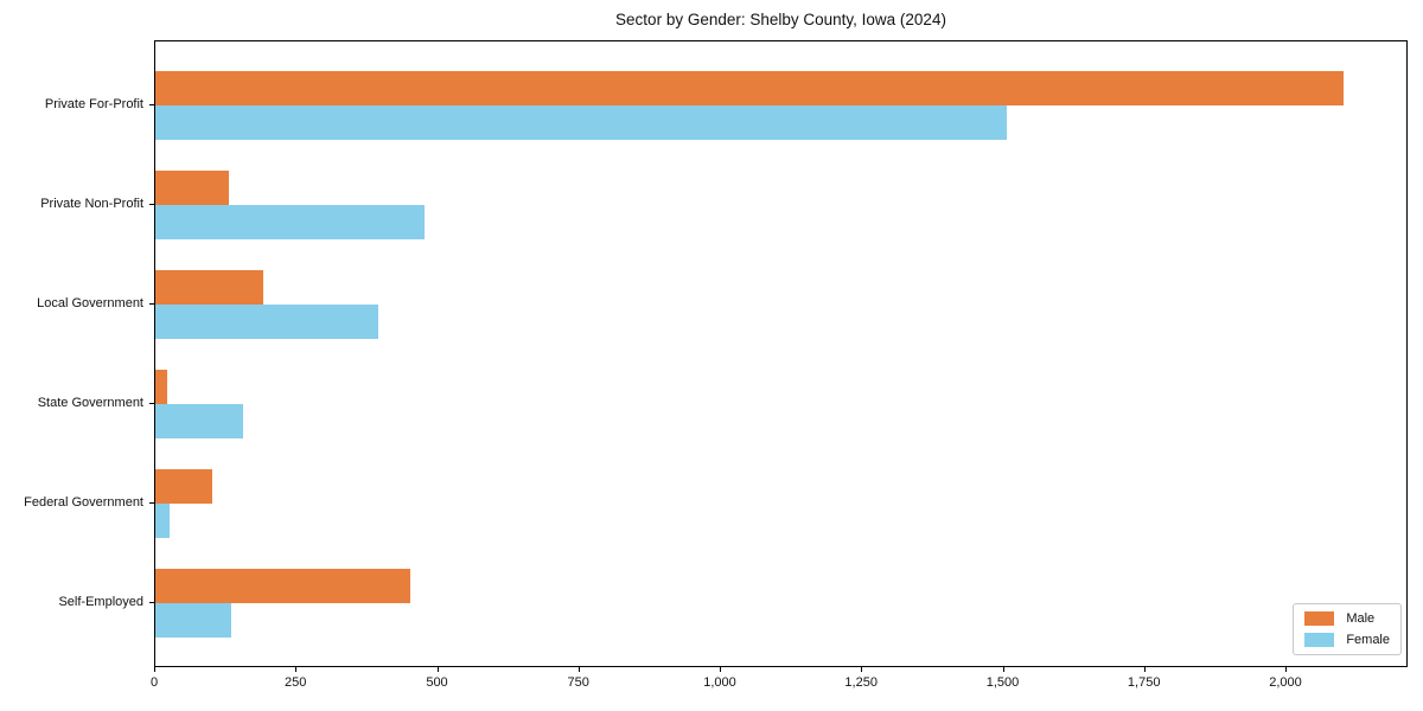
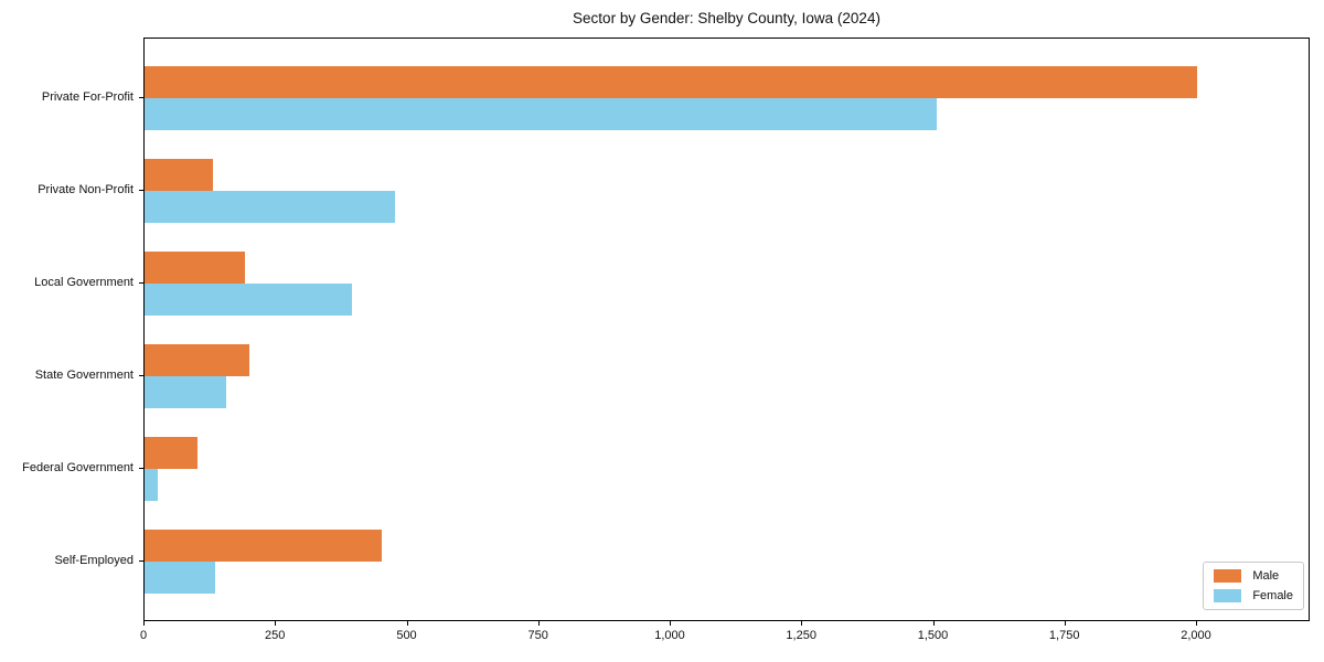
Male/Private For-Profit: 2100 -> 2000
Male/State Government: 20 -> 200
